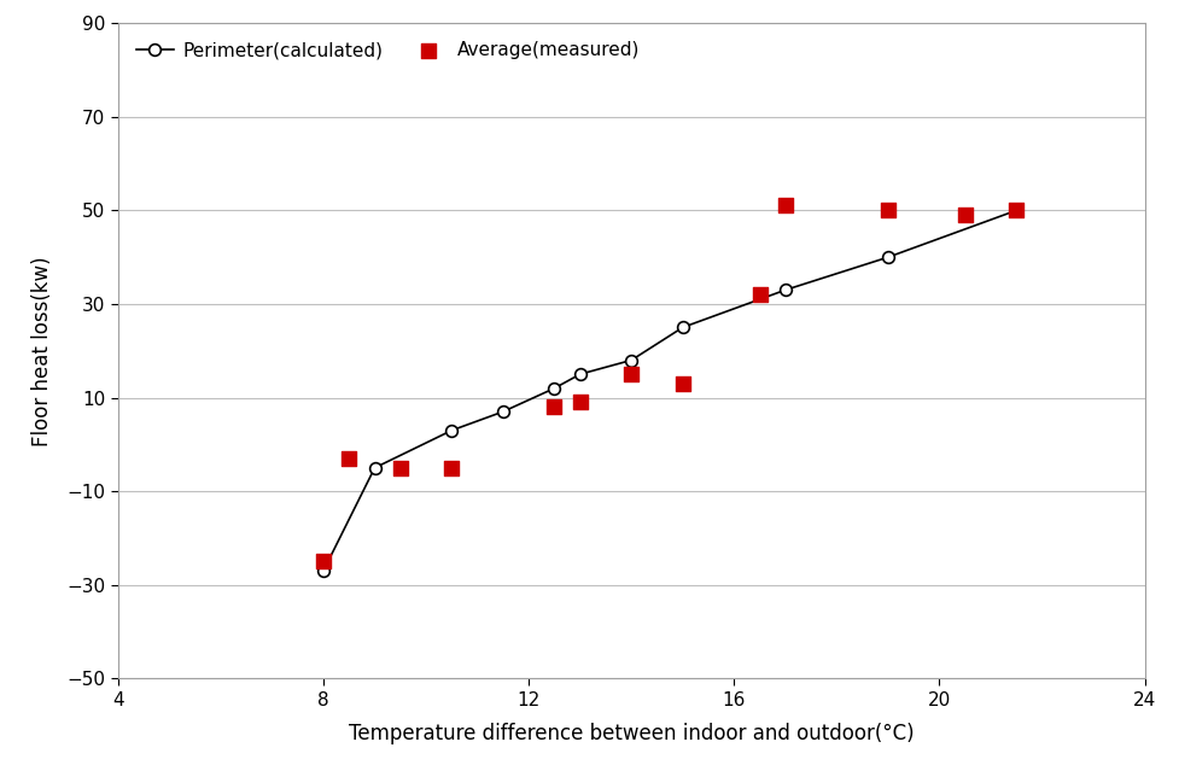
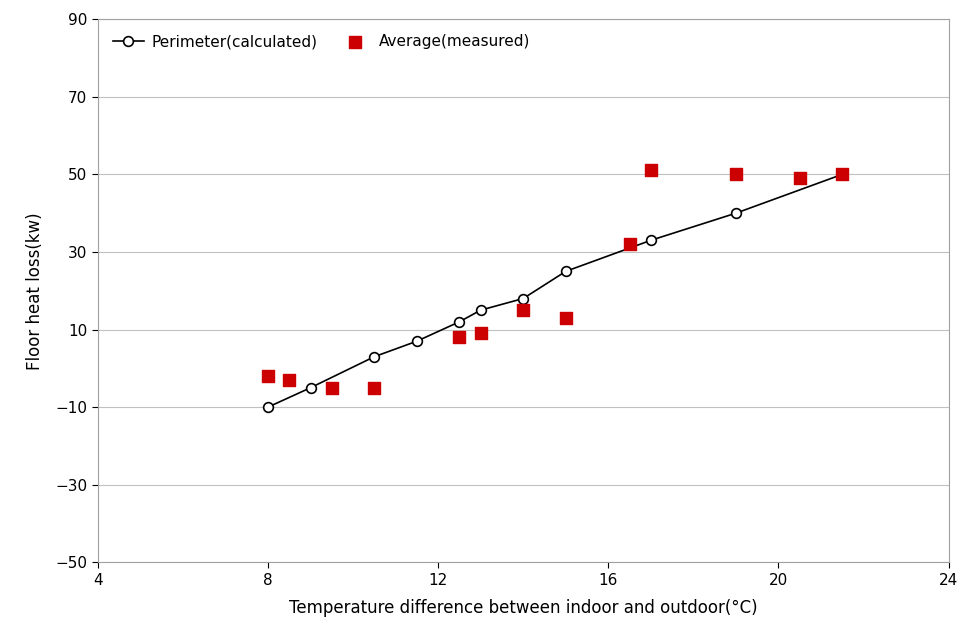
Perimeter(calculated)/8: -27 -> -10
Average(measured)/8: -25 -> -2
